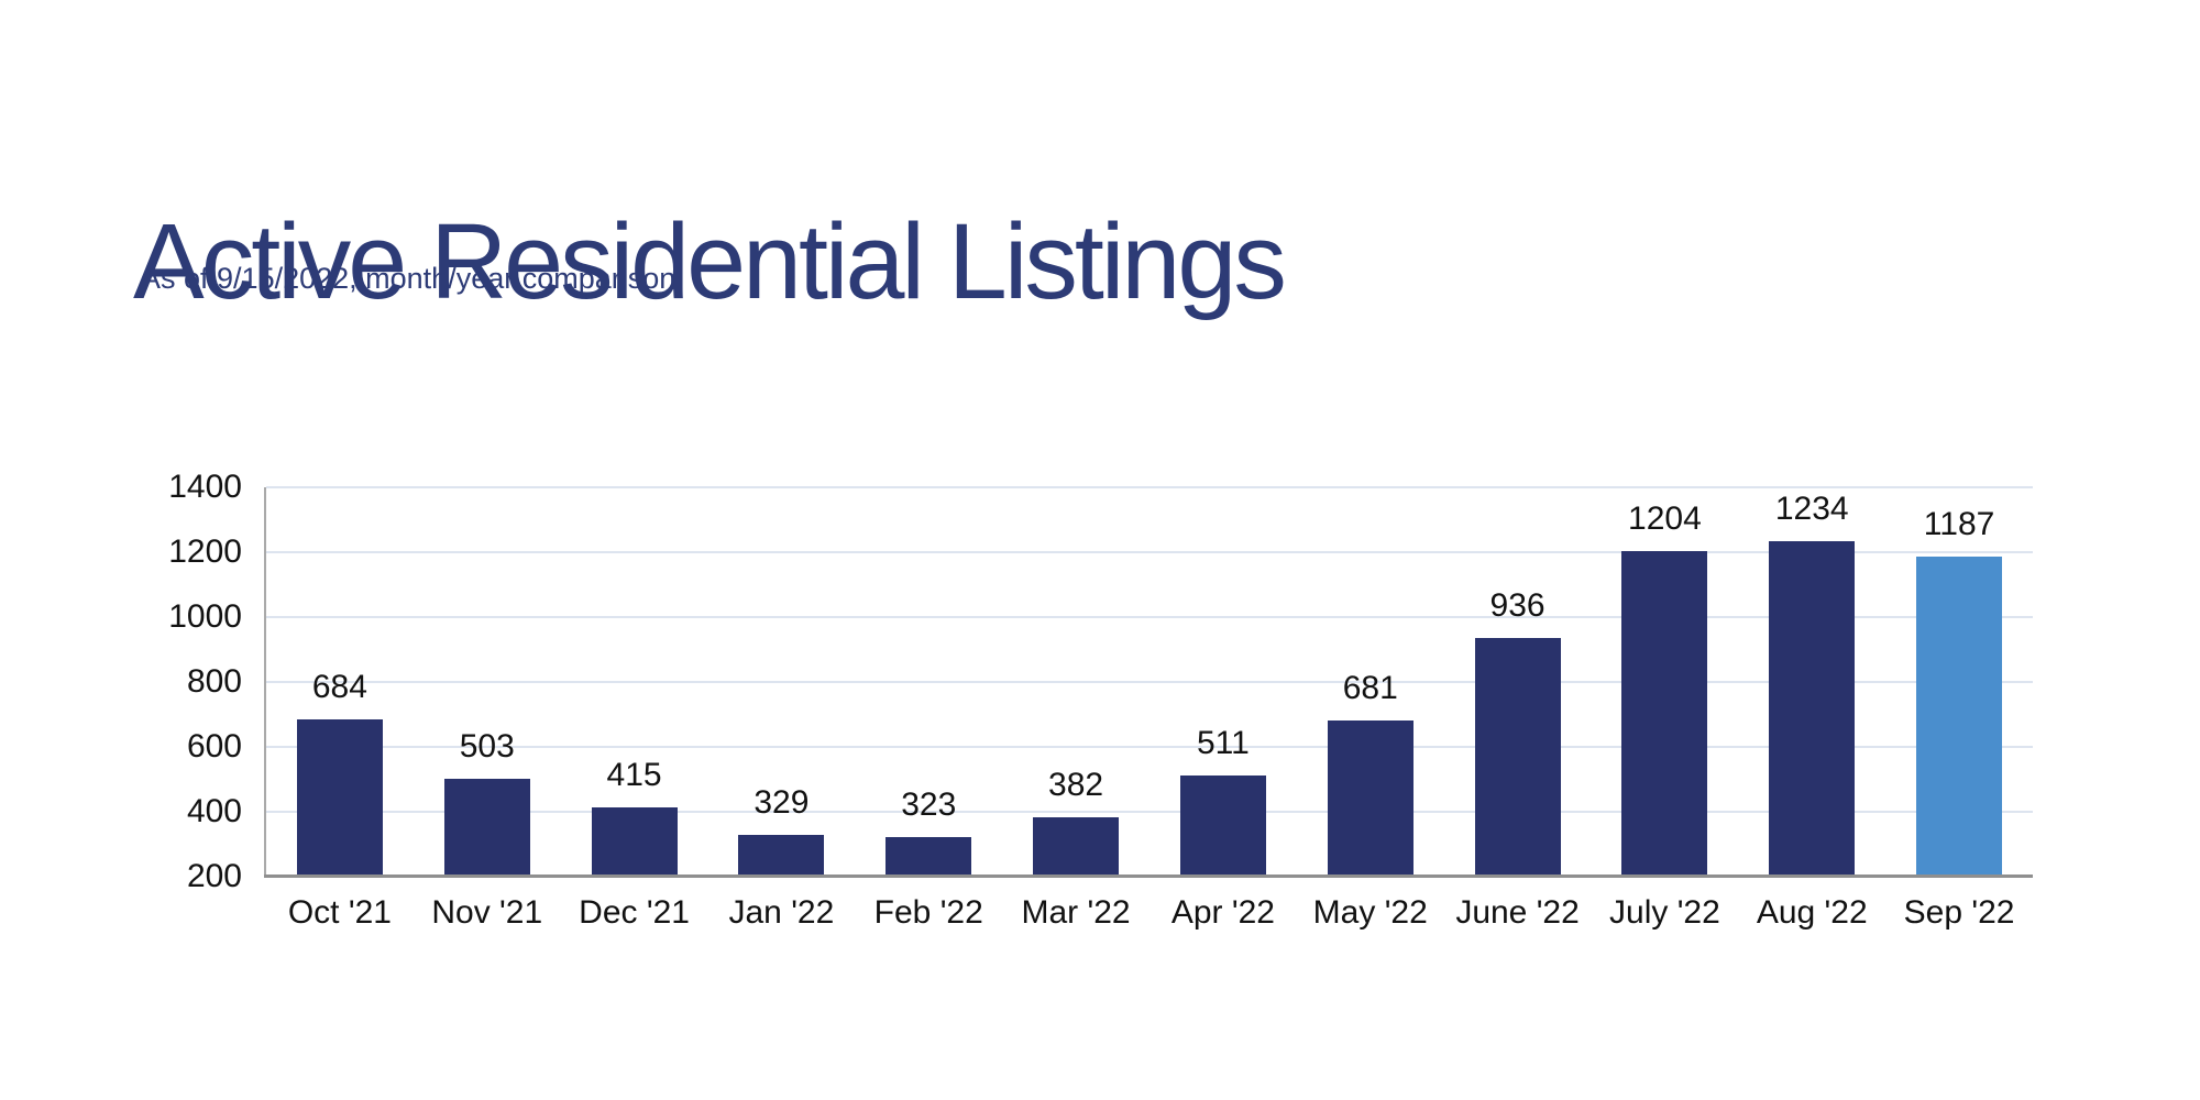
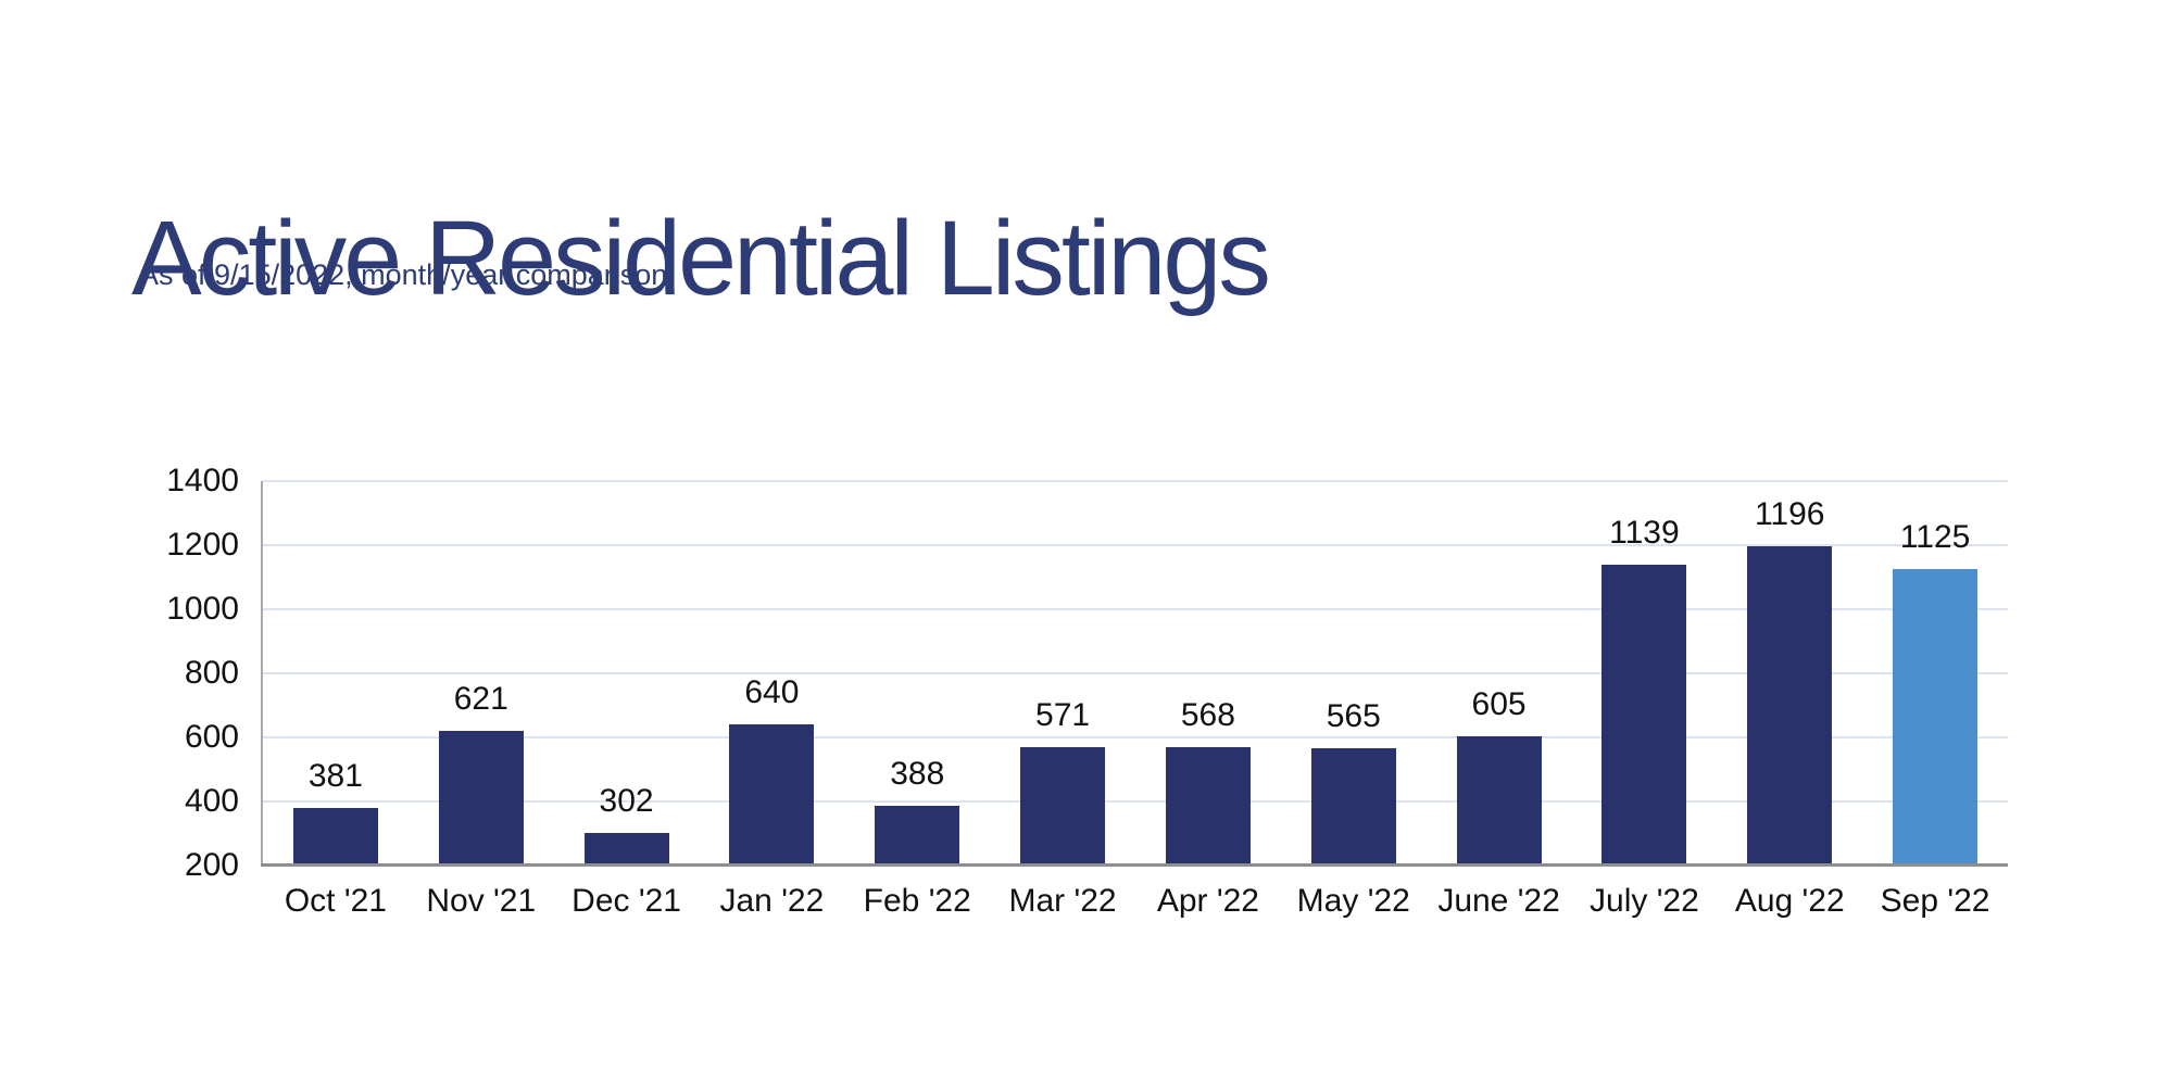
Oct '21: 684 -> 381
Nov '21: 503 -> 621
Dec '21: 415 -> 302
Jan '22: 329 -> 640
Feb '22: 323 -> 388
Mar '22: 382 -> 571
Apr '22: 511 -> 568
May '22: 681 -> 565
June '22: 936 -> 605
July '22: 1204 -> 1139
Aug '22: 1234 -> 1196
Sep '22: 1187 -> 1125
